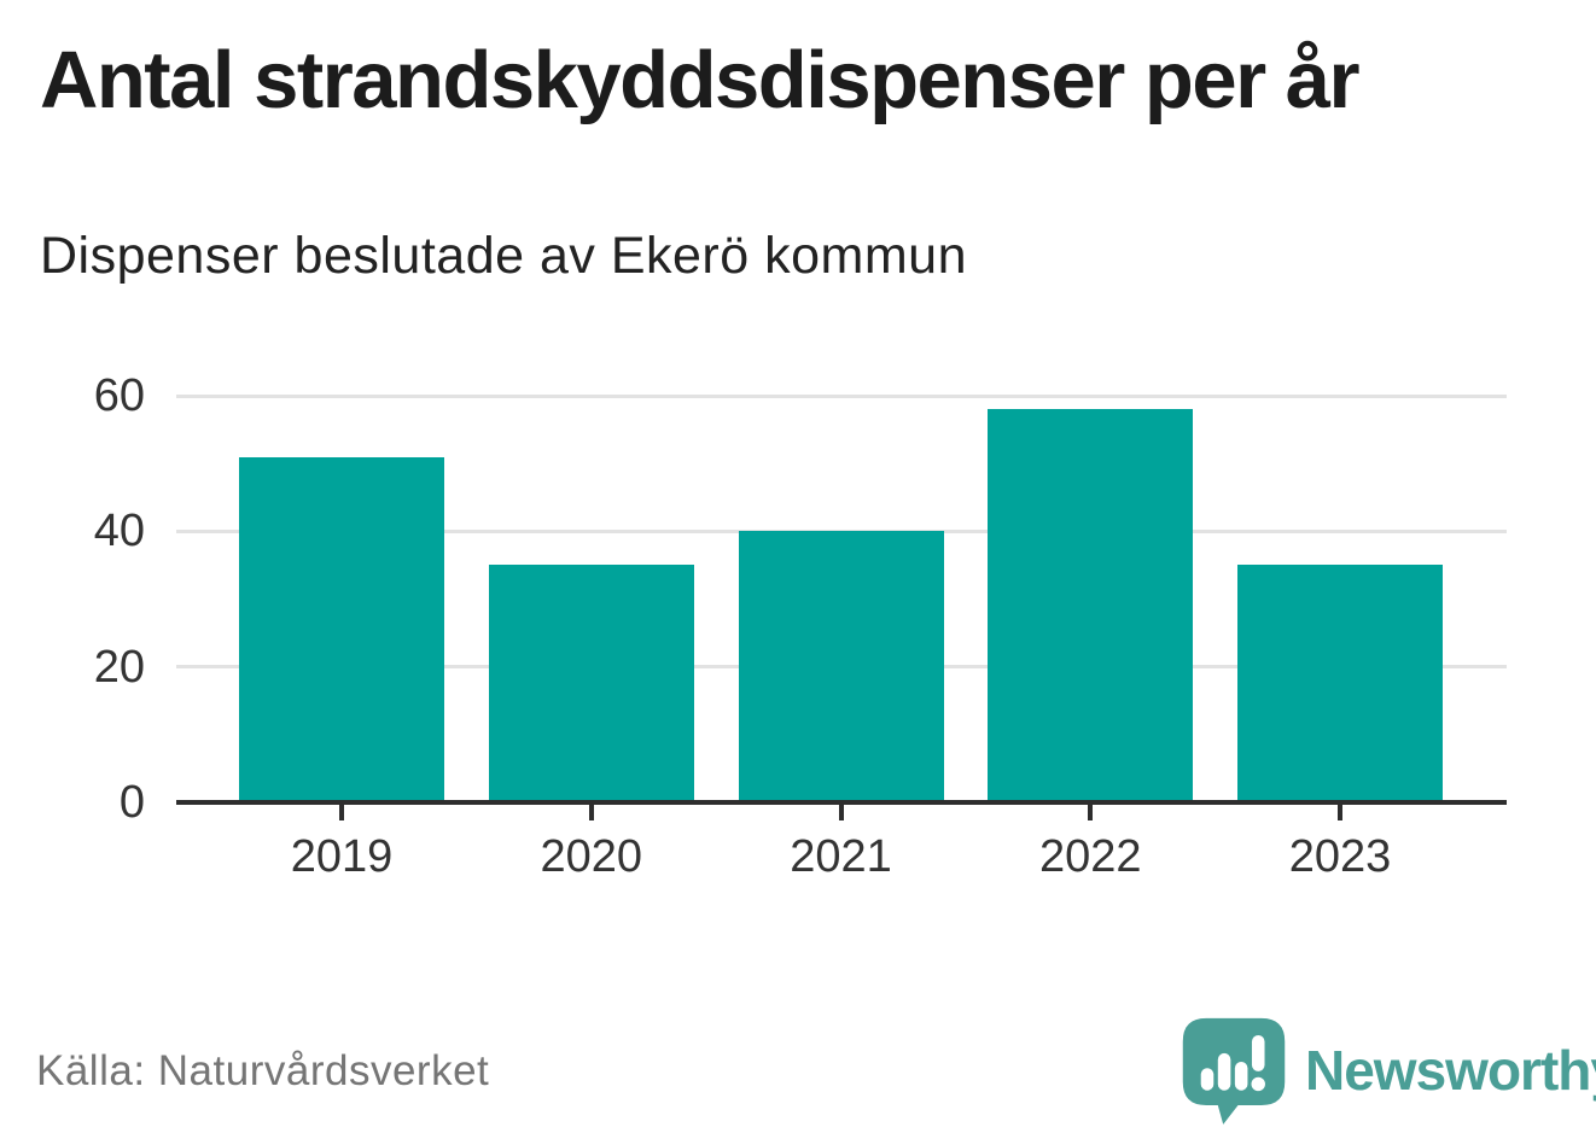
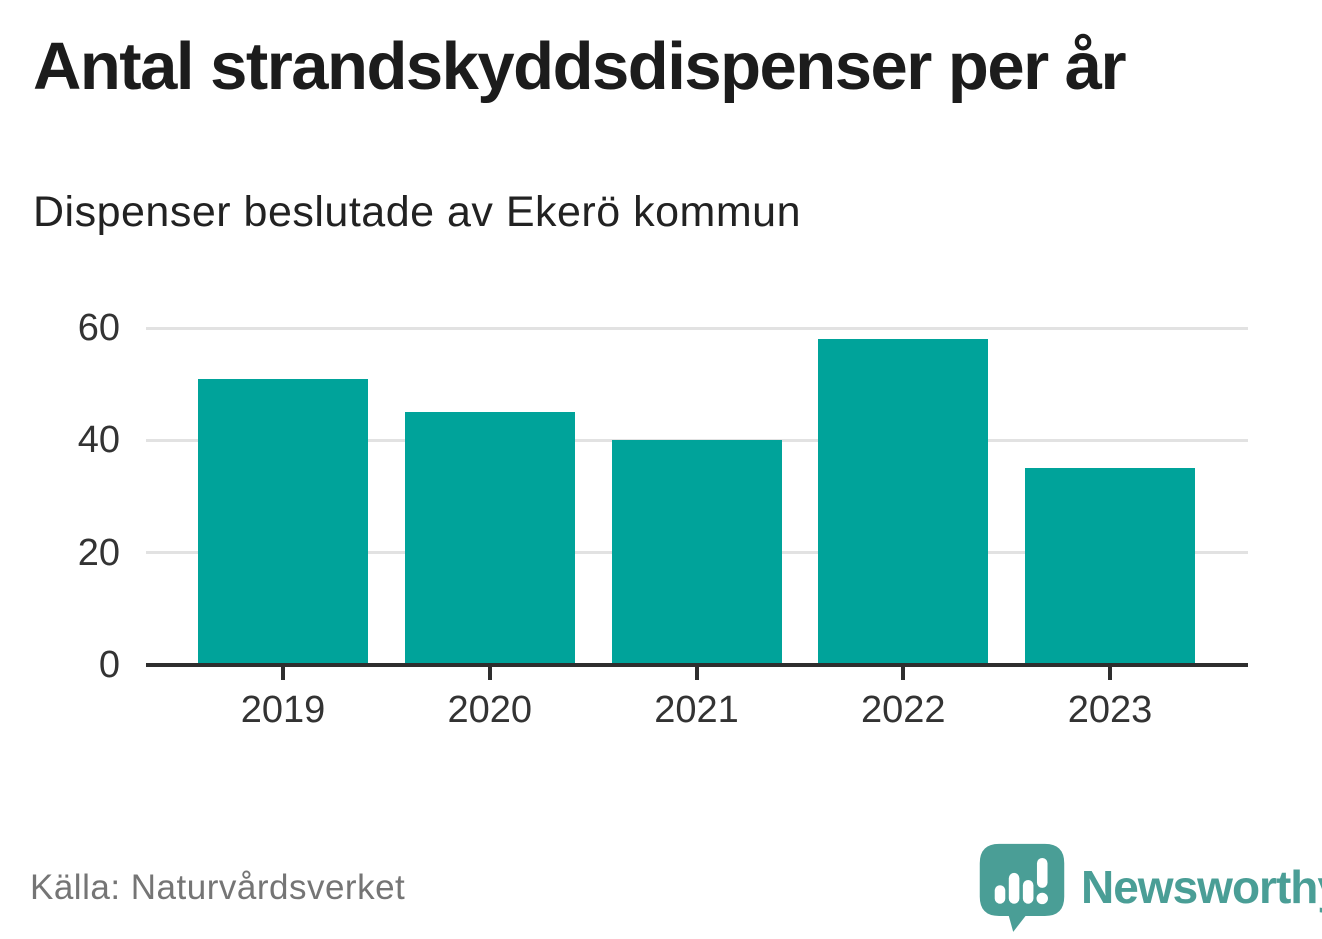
2020: 35 -> 45
